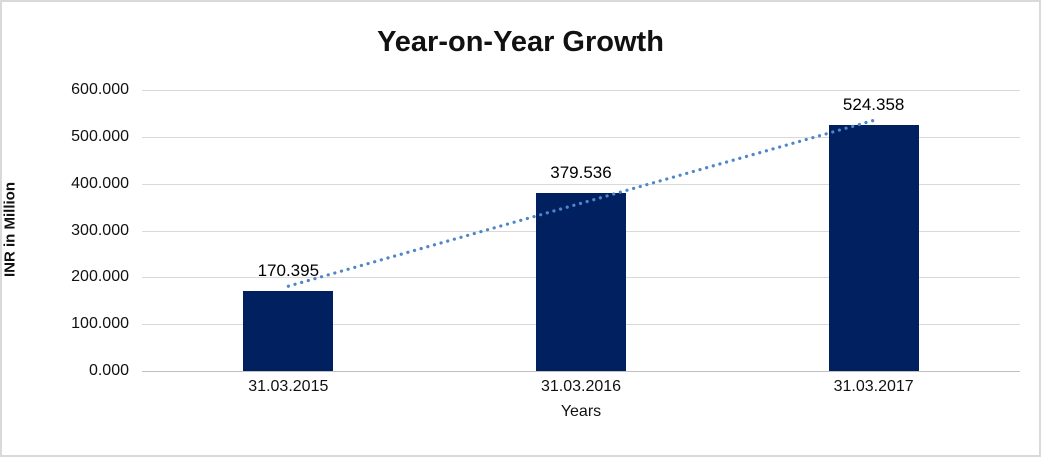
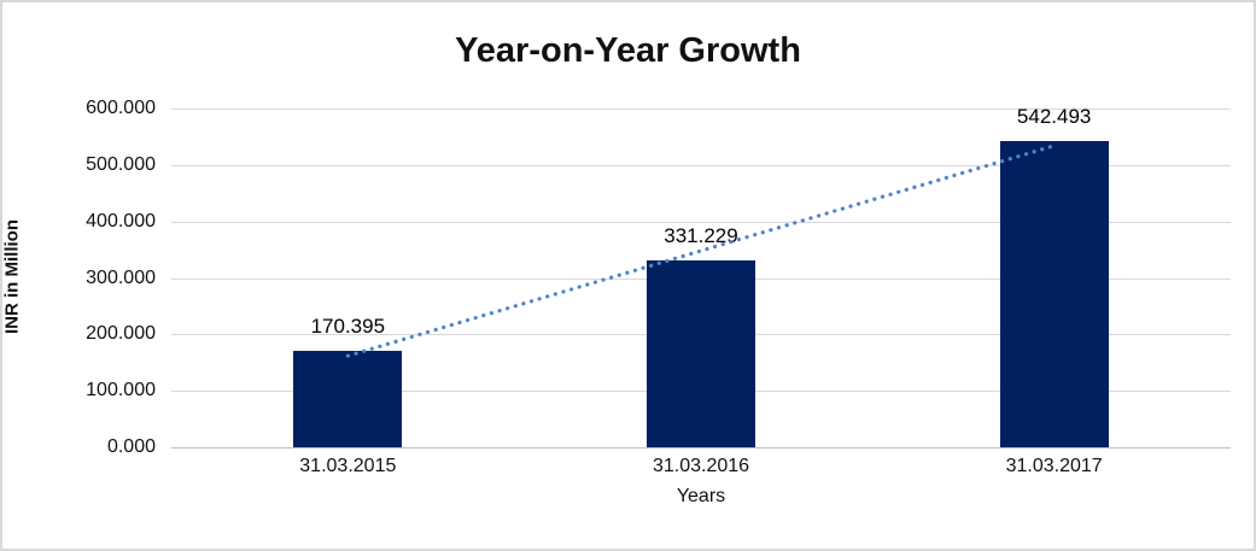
31.03.2016: 379.536 -> 331.229
31.03.2017: 524.358 -> 542.493
